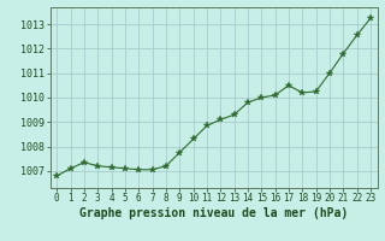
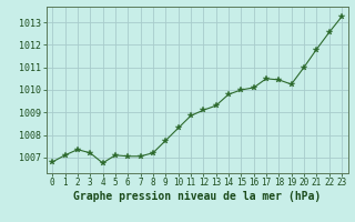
4: 1007.15 -> 1006.75
18: 1010.20 -> 1010.45
